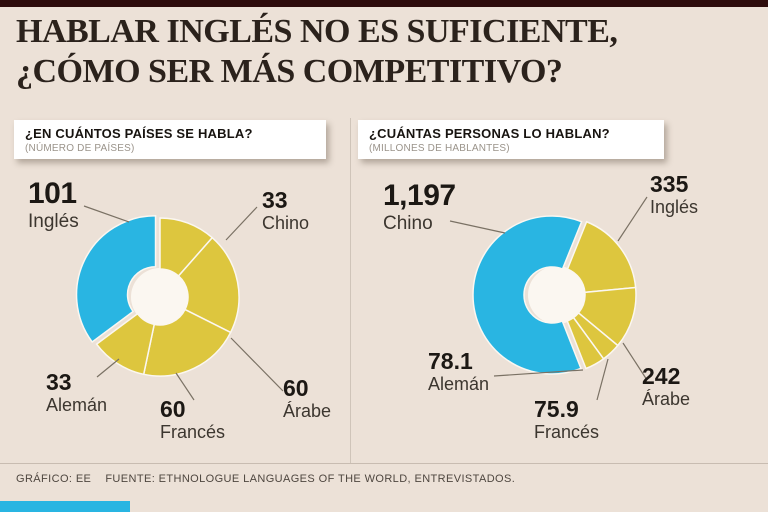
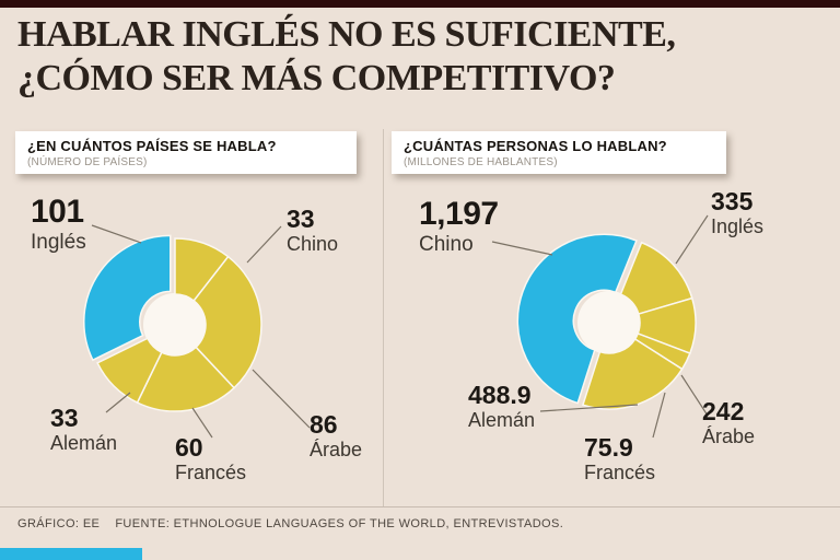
¿EN CUÁNTOS PAÍSES SE HABLA?/Árabe: 60 -> 86
¿CUÁNTAS PERSONAS LO HABLAN?/Alemán: 78.1 -> 488.9
